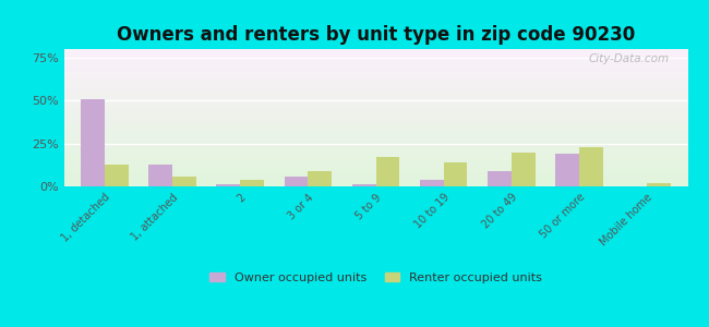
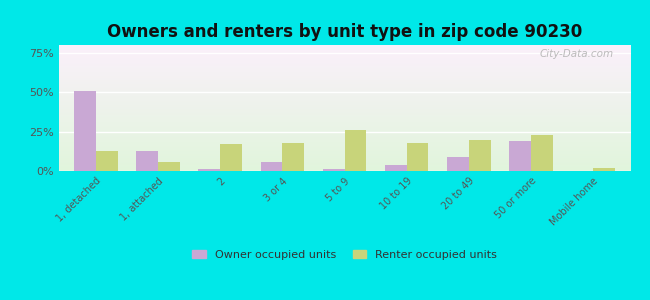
Renter occupied units/2: 4% -> 17%
Renter occupied units/3 or 4: 9% -> 18%
Renter occupied units/5 to 9: 17% -> 26%
Renter occupied units/10 to 19: 14% -> 18%
